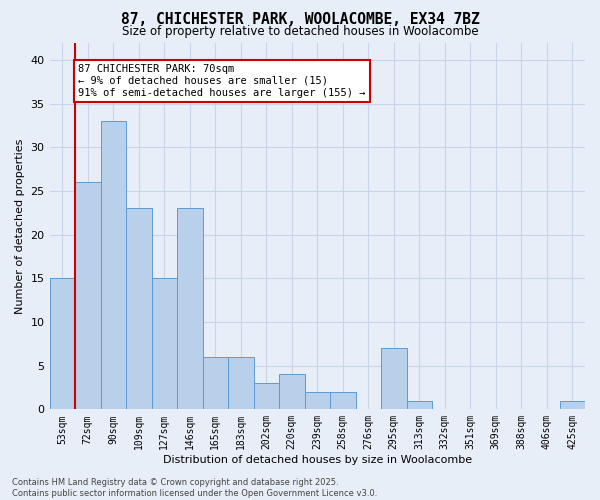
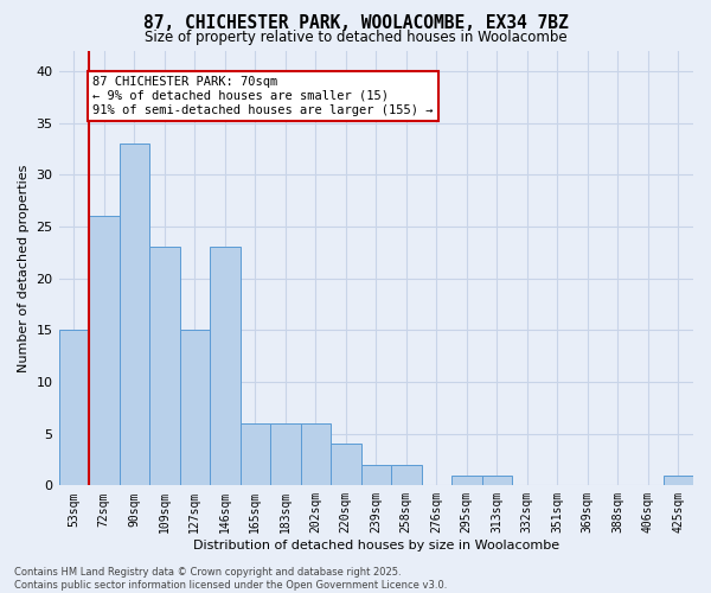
202sqm: 3 -> 6
295sqm: 7 -> 1
